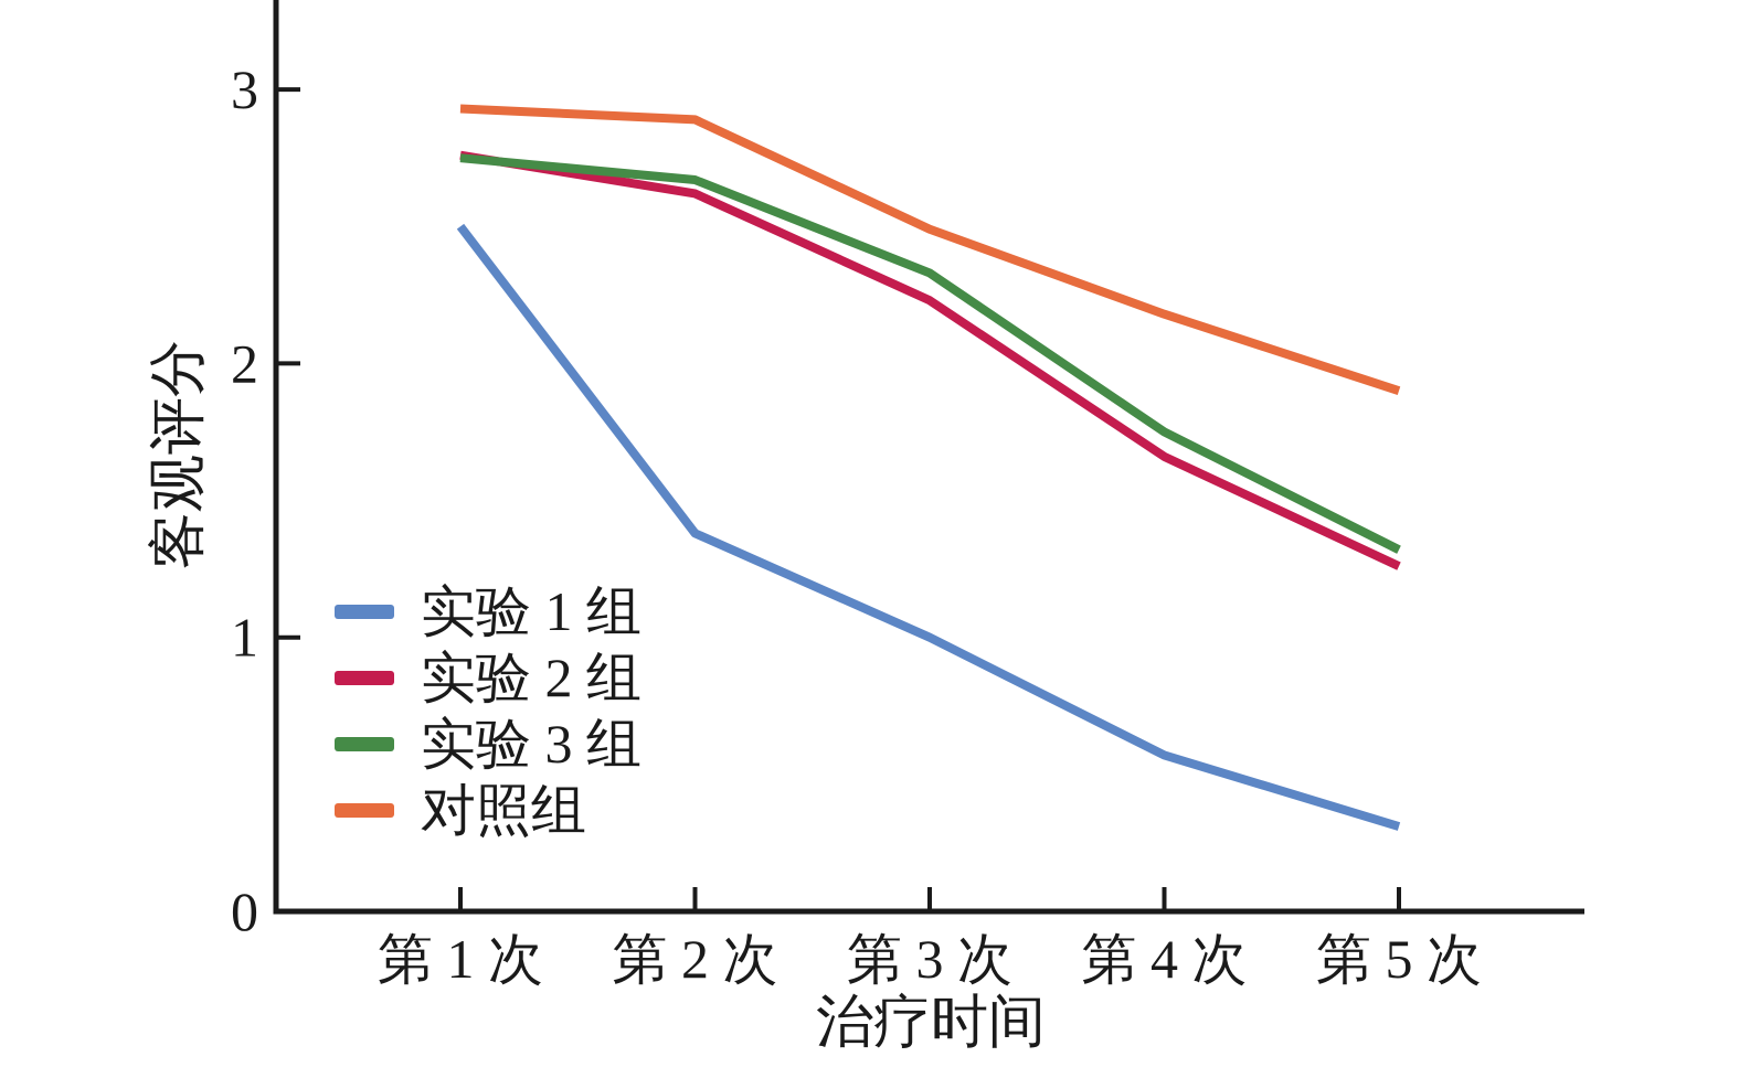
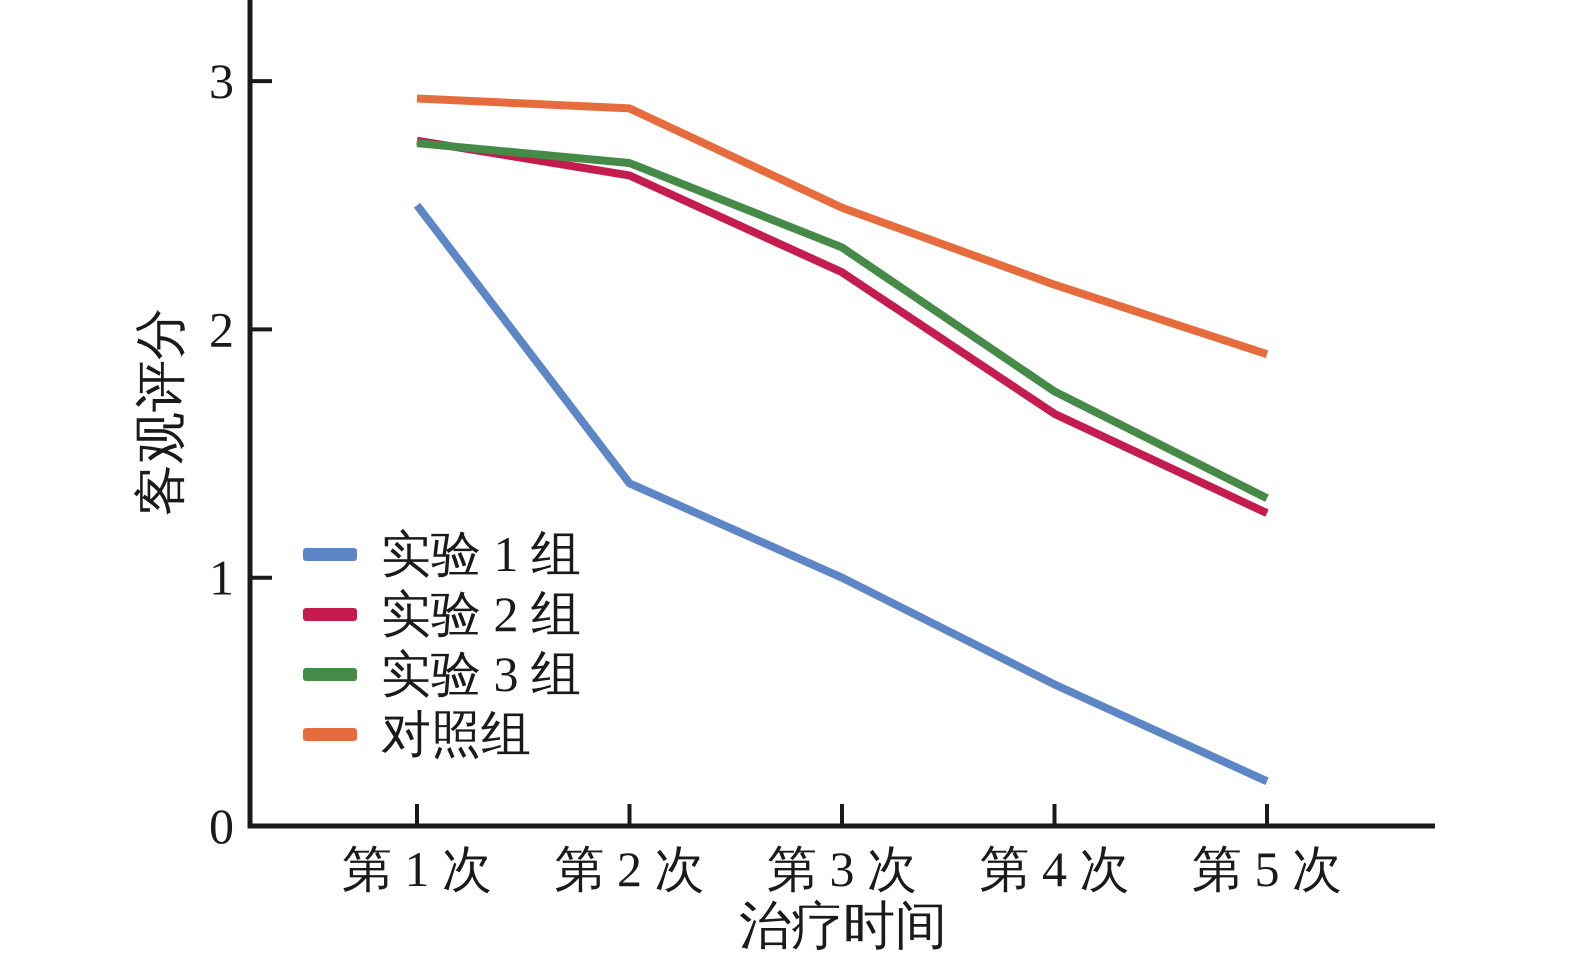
实验 1 组/第 5 次: 0.31 -> 0.18
